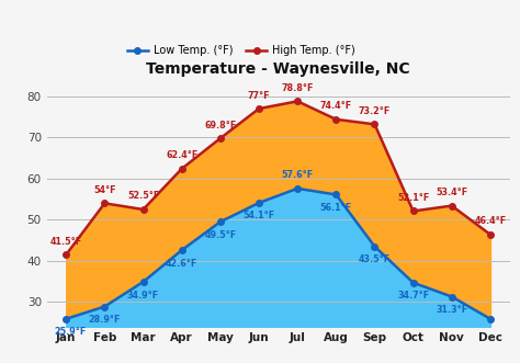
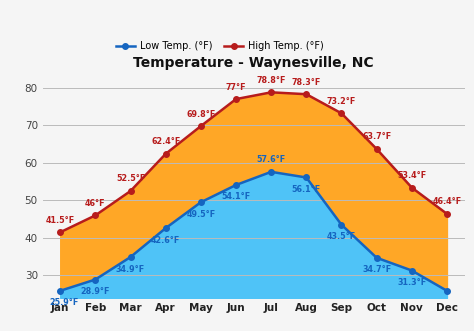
High Temp. (°F)/Feb: 54°F -> 46°F
High Temp. (°F)/Aug: 74.4°F -> 78.3°F
High Temp. (°F)/Oct: 52.1°F -> 63.7°F
